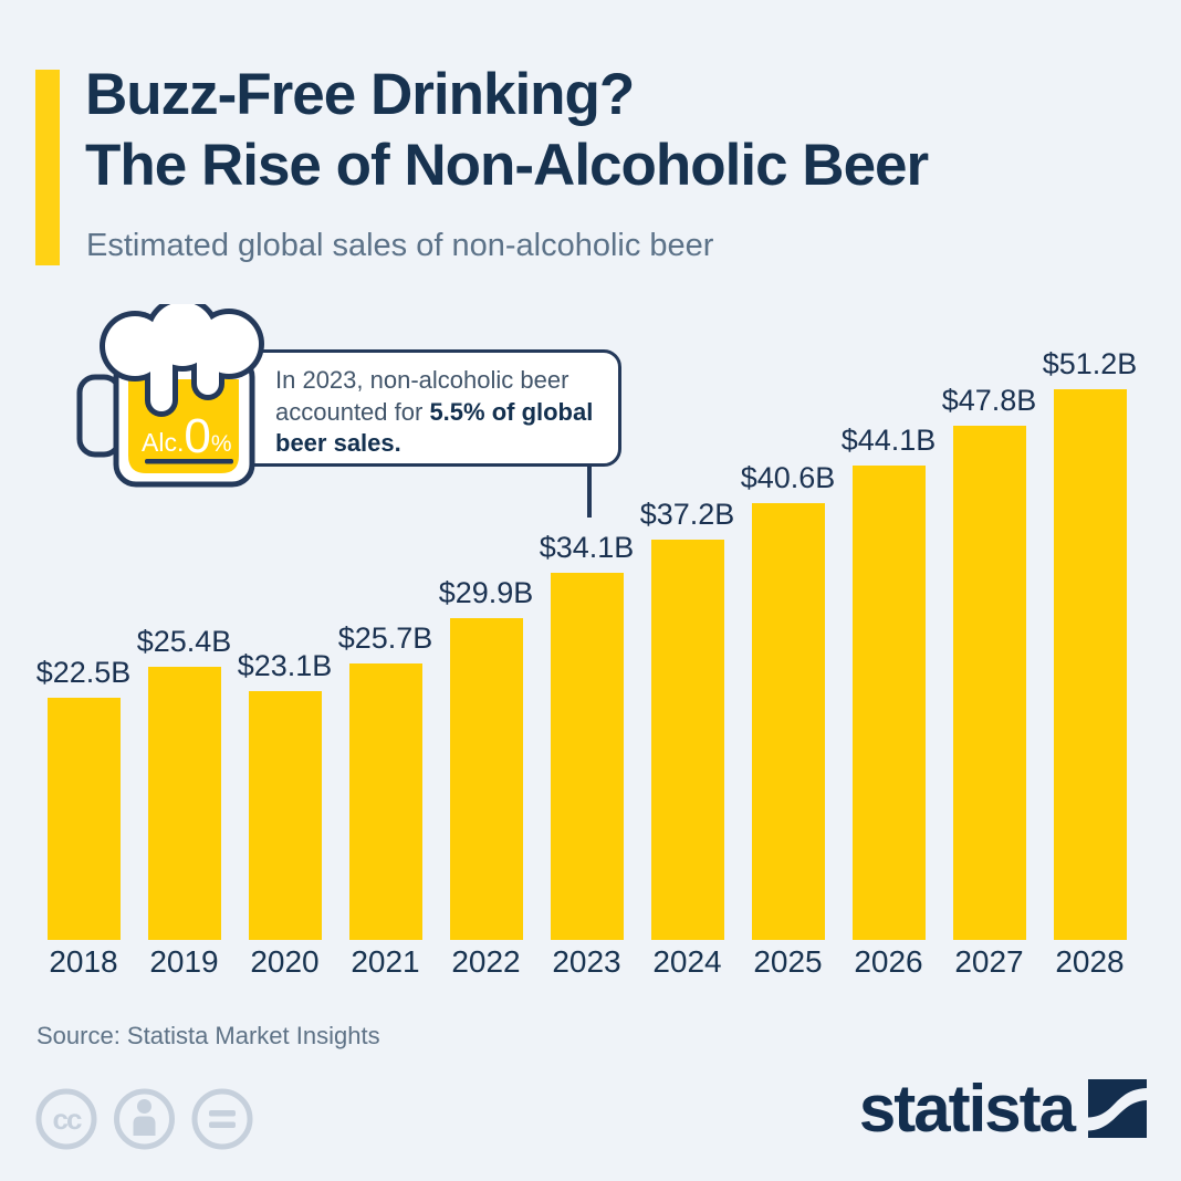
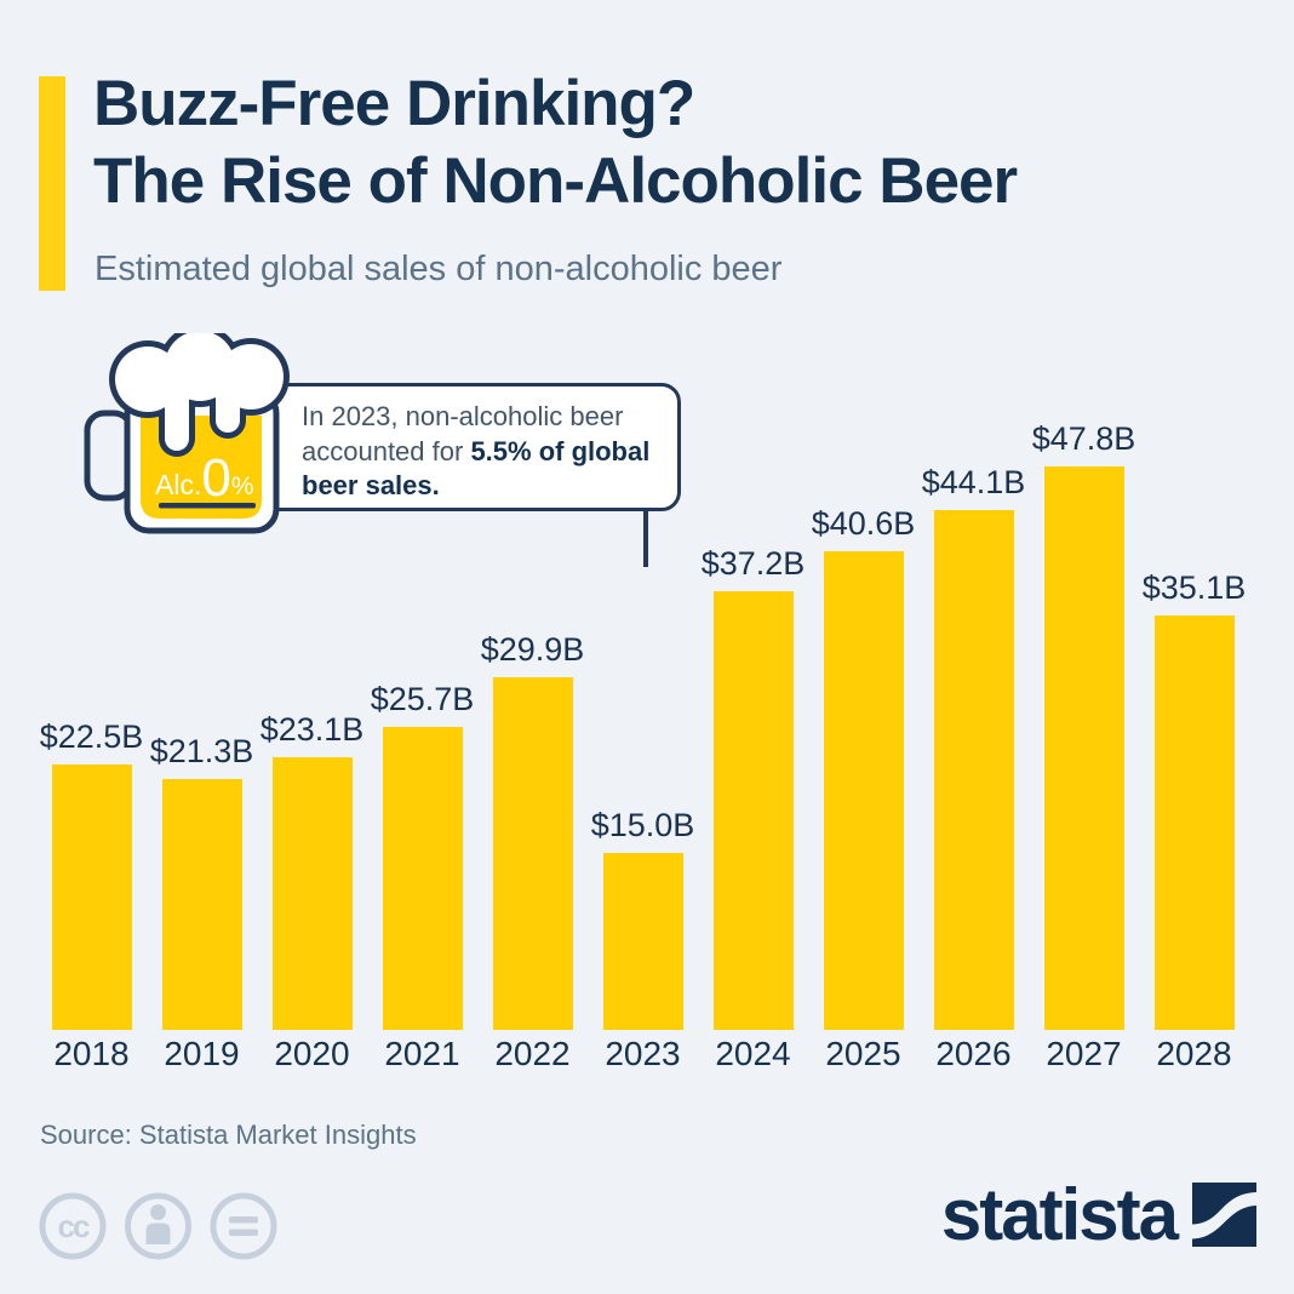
2019: $25.4B -> $21.3B
2023: $34.1B -> $15.0B
2028: $51.2B -> $35.1B
